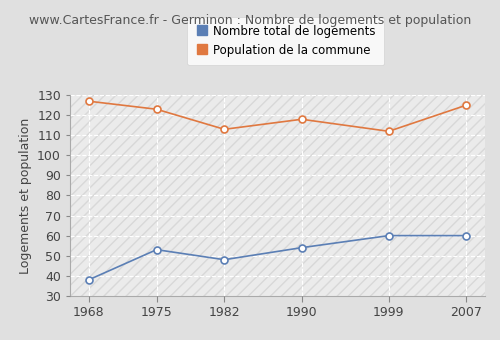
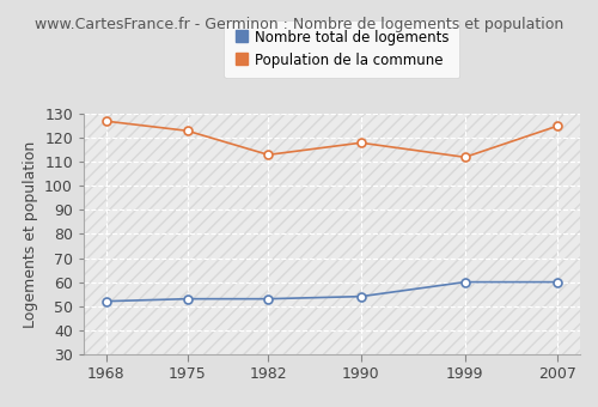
Nombre total de logements/1968: 38 -> 52
Nombre total de logements/1982: 48 -> 53
